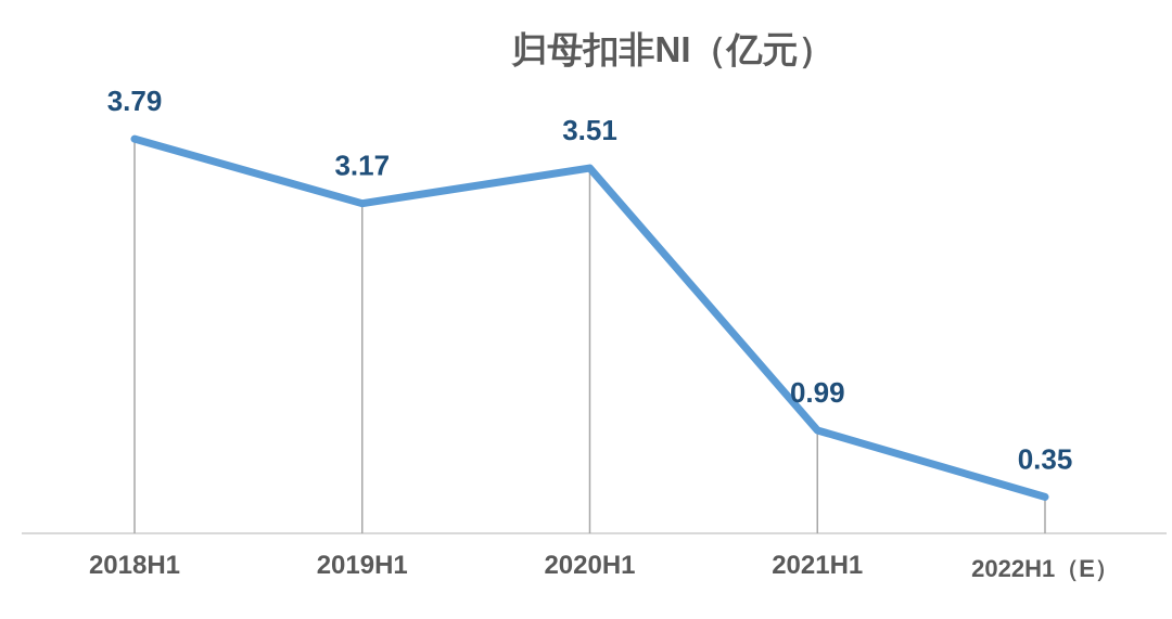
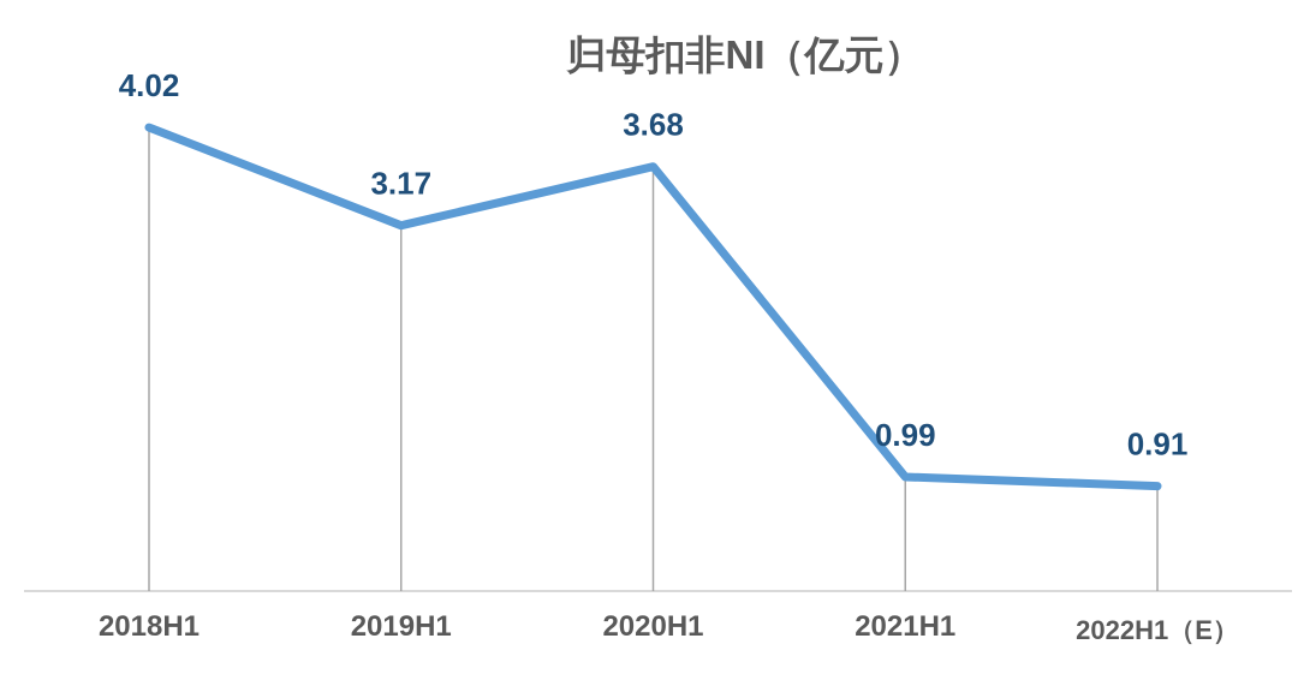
2018H1: 3.79 -> 4.02
2020H1: 3.51 -> 3.68
2022H1（E）: 0.35 -> 0.91
